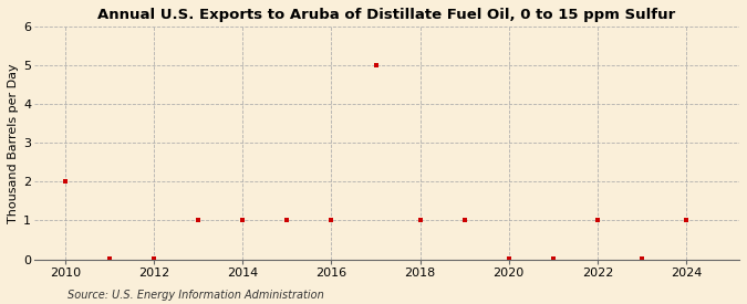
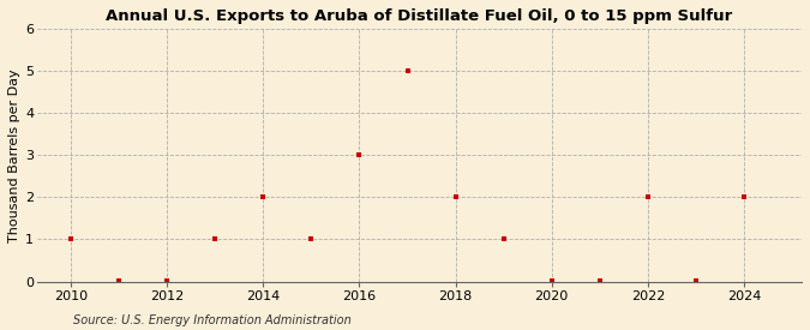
2010: 2.00 -> 1.00
2014: 1.00 -> 2.00
2016: 1.00 -> 3.00
2018: 1.00 -> 2.00
2022: 1.00 -> 2.00
2024: 1.00 -> 2.00
